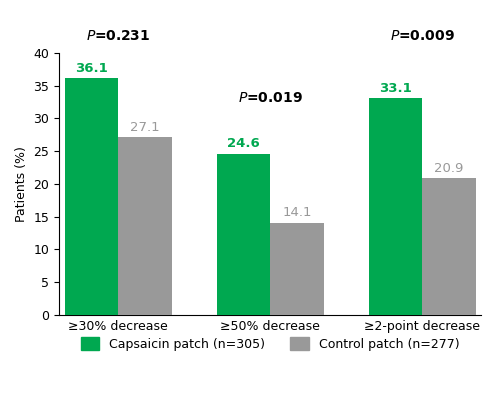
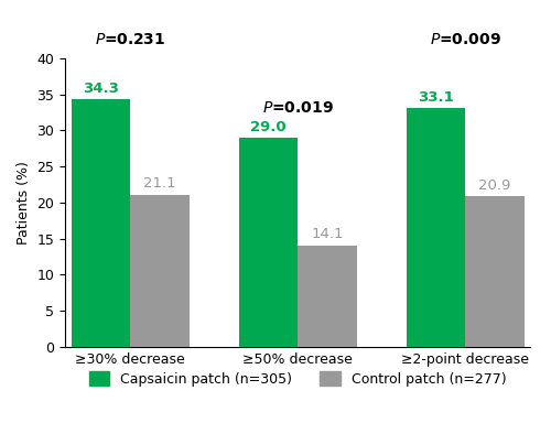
Capsaicin patch (n=305)/≥30% decrease: 36.1 -> 34.3
Control patch (n=277)/≥30% decrease: 27.1 -> 21.1
Capsaicin patch (n=305)/≥50% decrease: 24.6 -> 29.0
